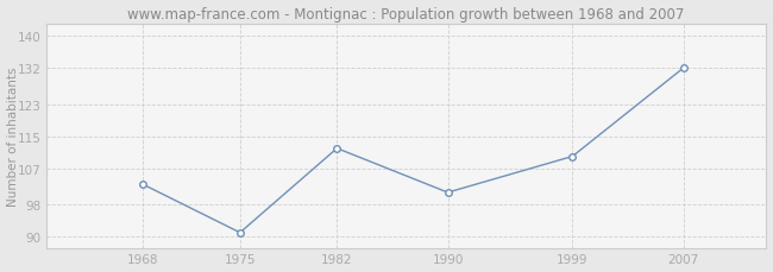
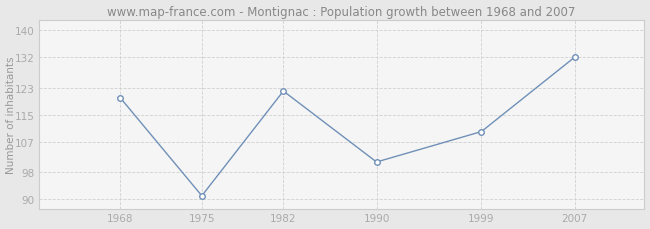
1968: 103 -> 120
1982: 112 -> 122
